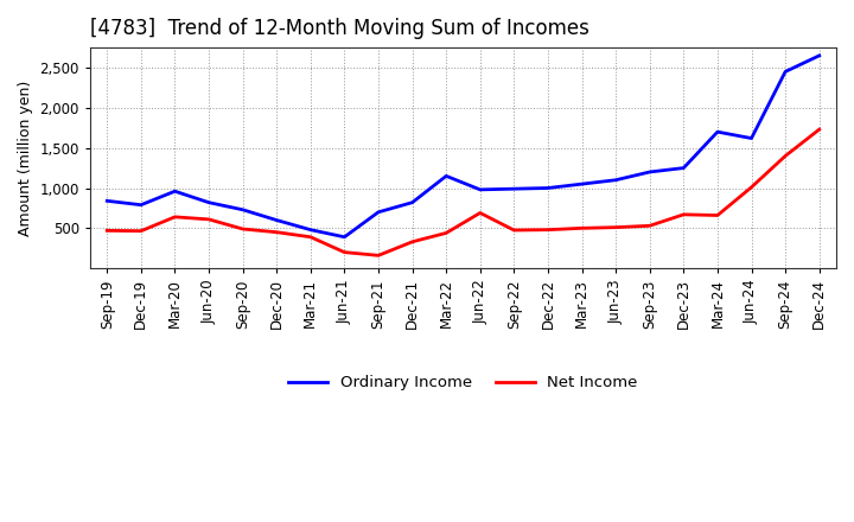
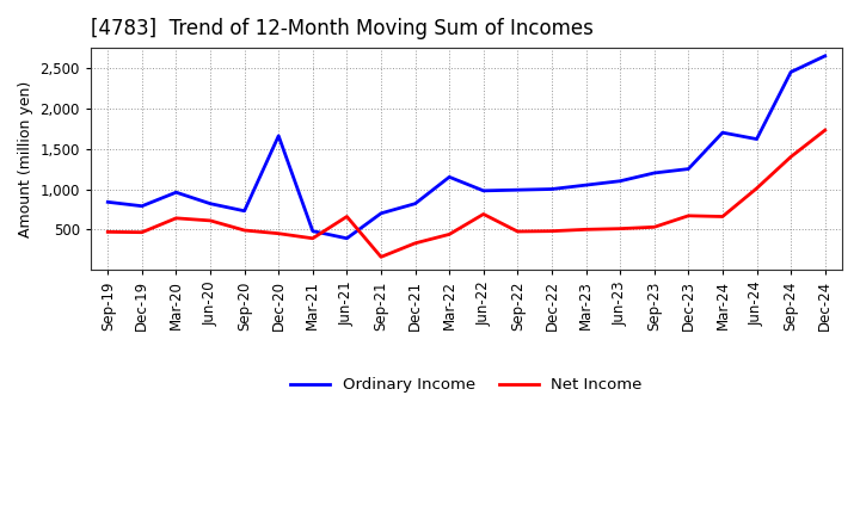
Ordinary Income/Dec-20: 600 -> 1,660
Net Income/Jun-21: 200 -> 660
